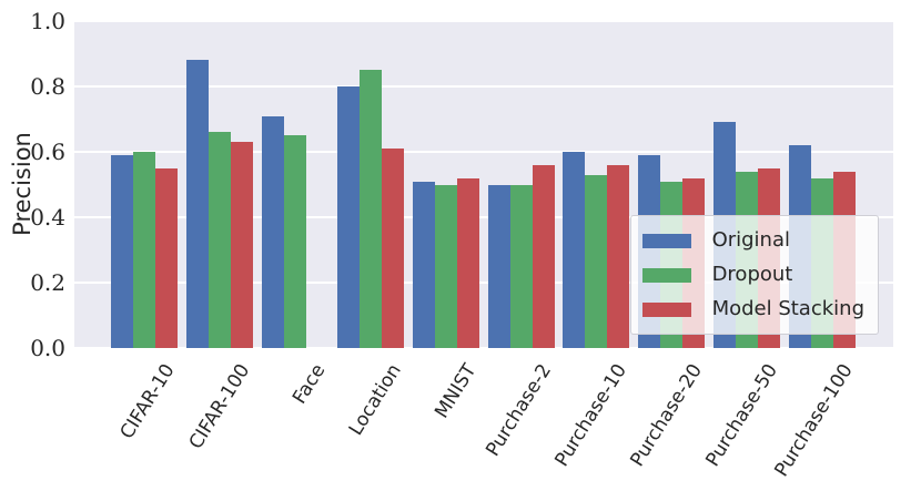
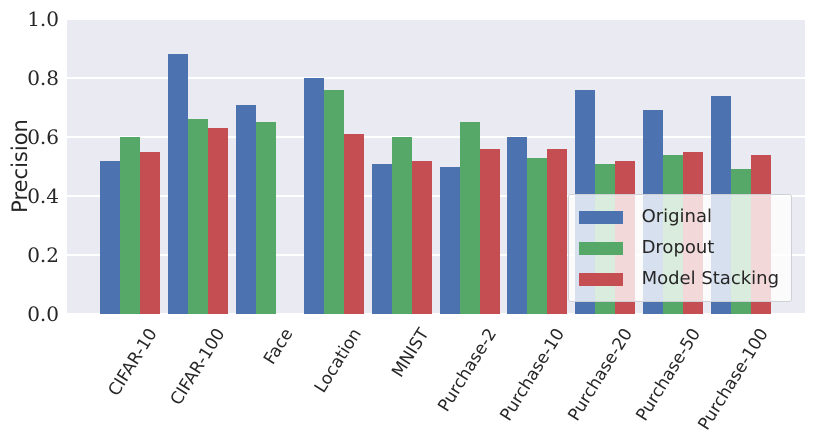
Original/CIFAR-10: 0.59 -> 0.52
Dropout/Location: 0.85 -> 0.76
Dropout/MNIST: 0.50 -> 0.60
Dropout/Purchase-2: 0.50 -> 0.65
Original/Purchase-20: 0.59 -> 0.76
Original/Purchase-100: 0.62 -> 0.74
Dropout/Purchase-100: 0.52 -> 0.49
